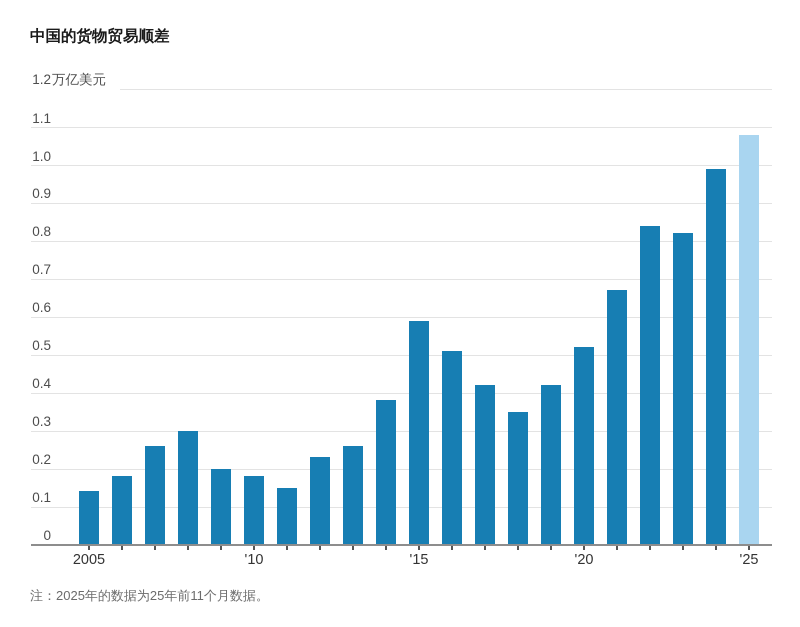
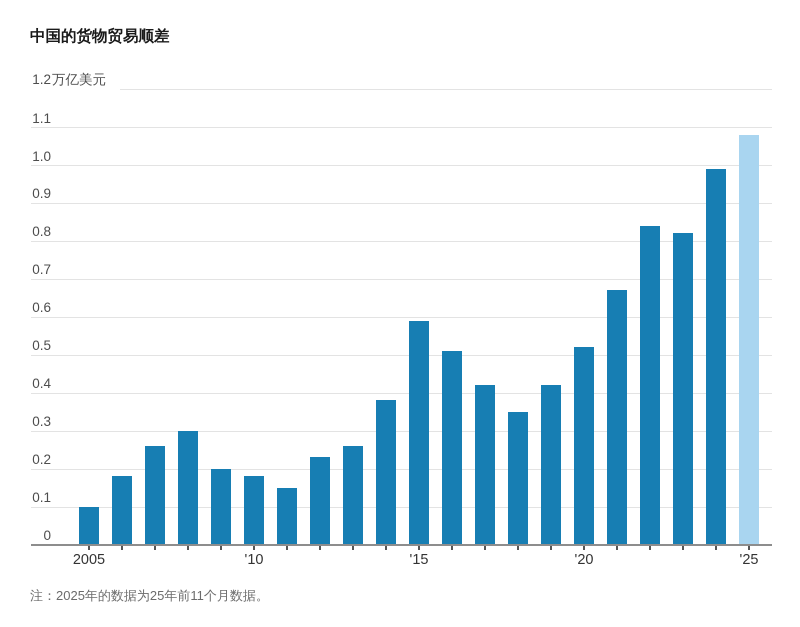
2005: 0.14 -> 0.10
